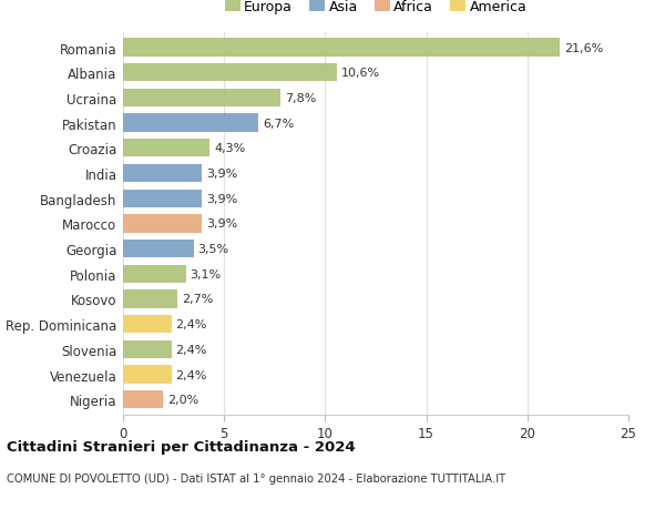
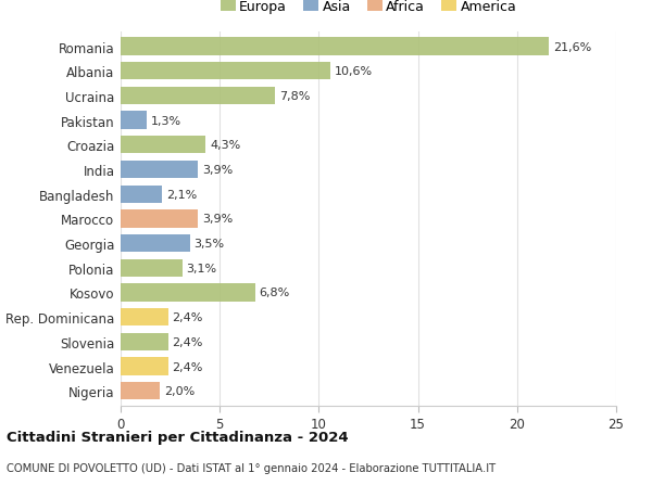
Pakistan: 6,7% -> 1,3%
Bangladesh: 3,9% -> 2,1%
Kosovo: 2,7% -> 6,8%
